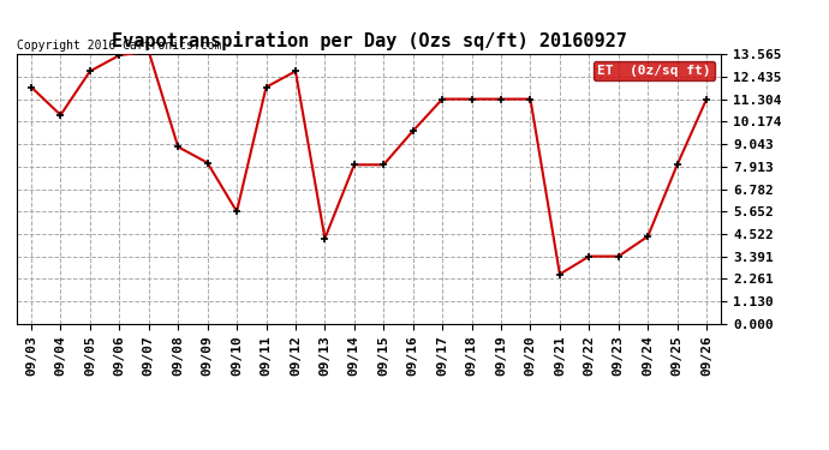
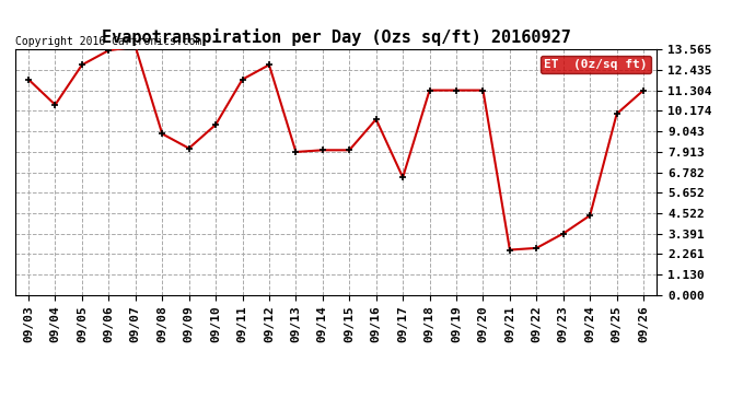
09/10: 5.7 -> 9.4
09/13: 4.3 -> 7.9
09/17: 11.3 -> 6.5
09/22: 3.4 -> 2.6
09/25: 8.0 -> 10.0
